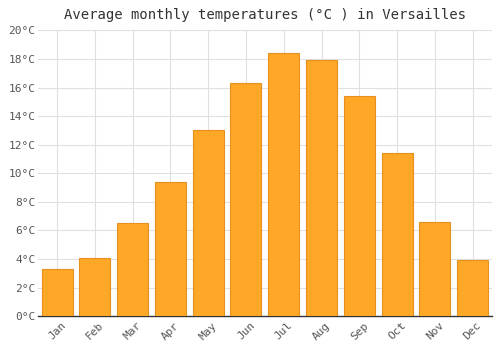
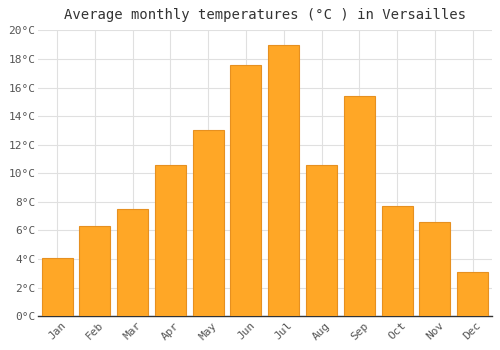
Jan: 3.3°C -> 4.1°C
Feb: 4.1°C -> 6.3°C
Mar: 6.5°C -> 7.5°C
Apr: 9.4°C -> 10.6°C
Jun: 16.3°C -> 17.6°C
Jul: 18.4°C -> 19.0°C
Aug: 17.9°C -> 10.6°C
Oct: 11.4°C -> 7.7°C
Dec: 3.9°C -> 3.1°C
